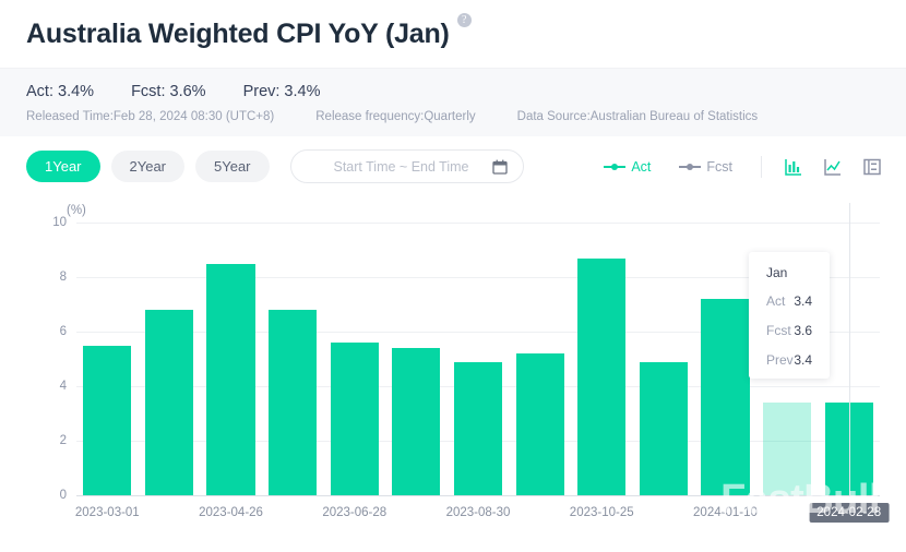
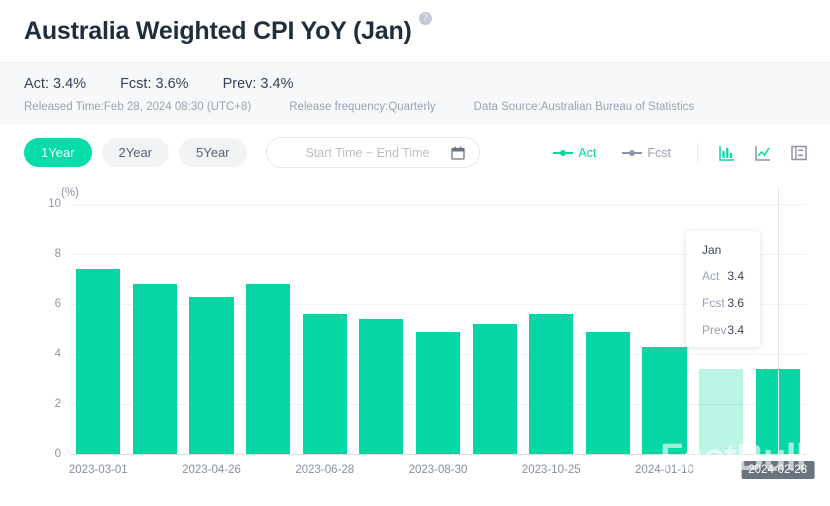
2023-03-01: 5.5 -> 7.4
2023-04-26: 8.5 -> 6.3
2023-10-25: 8.7 -> 5.6
2024-01-10: 7.2 -> 4.3
